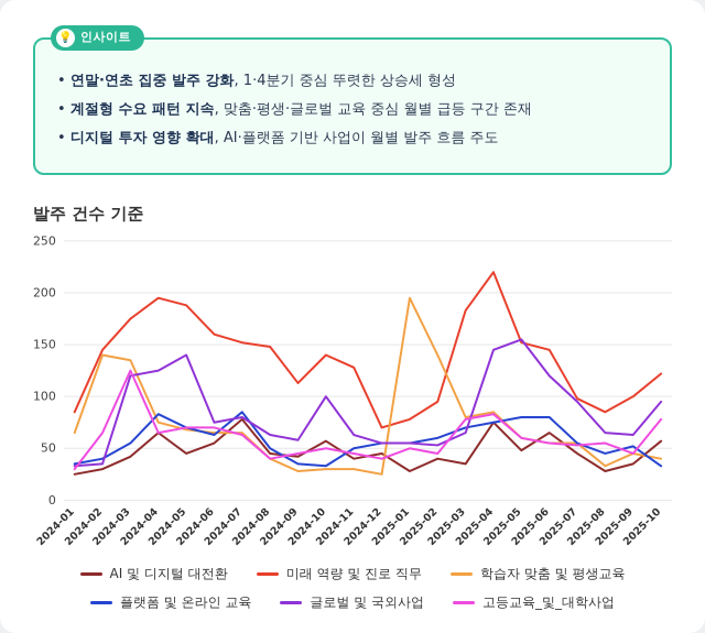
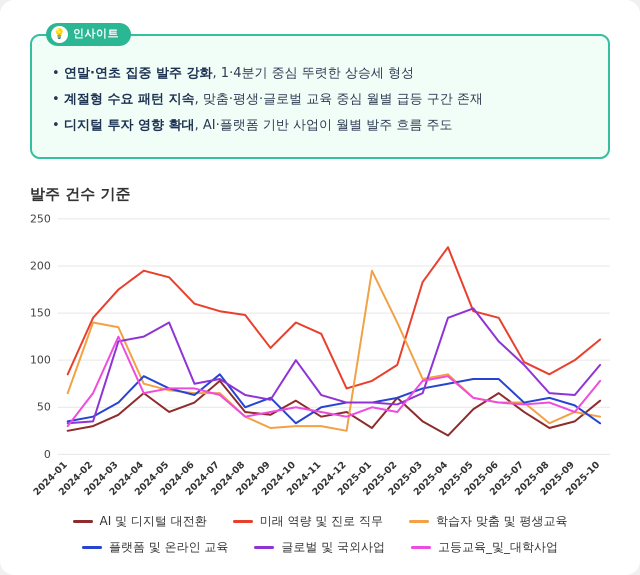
플랫폼 및 온라인 교육/2024-09: 40 -> 60
AI 및 디지털 대전환/2025-02: 40 -> 60
AI 및 디지털 대전환/2025-04: 80 -> 20
플랫폼 및 온라인 교육/2025-08: 40 -> 60
